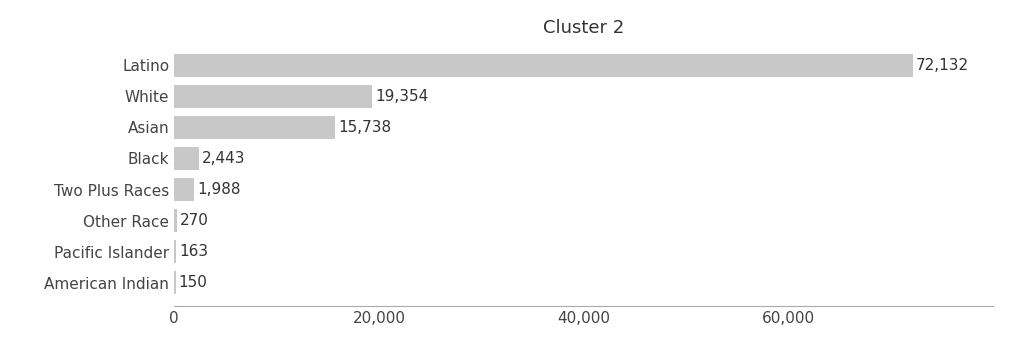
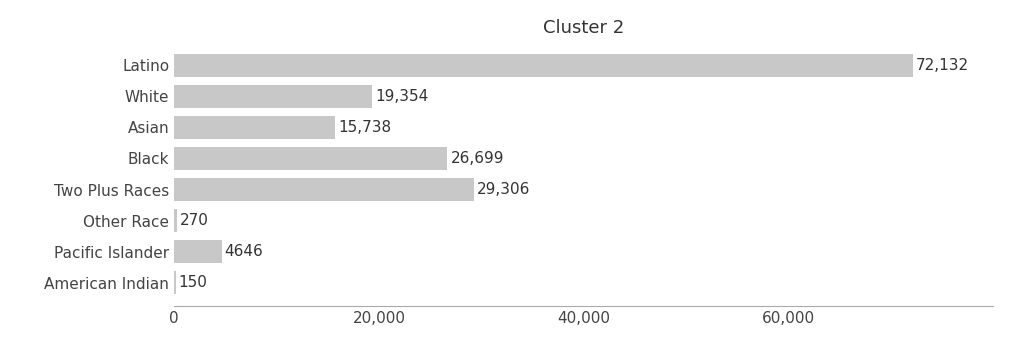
Black: 2,443 -> 26,699
Two Plus Races: 1,988 -> 29,306
Pacific Islander: 163 -> 4646
